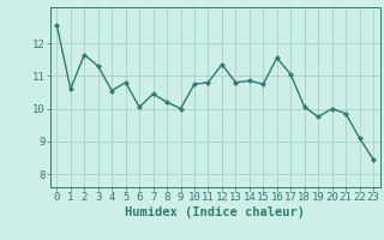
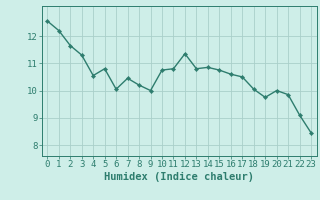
1: 10.60 -> 12.20
16: 11.55 -> 10.60
17: 11.05 -> 10.50
